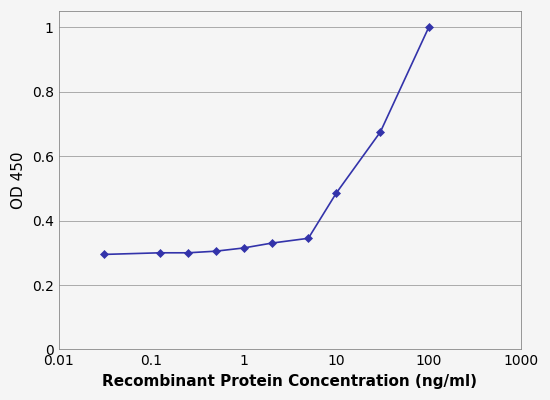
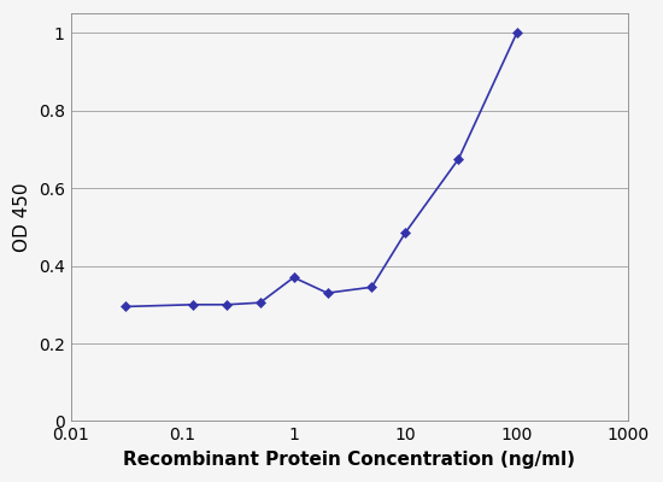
1: 0.315 -> 0.370
